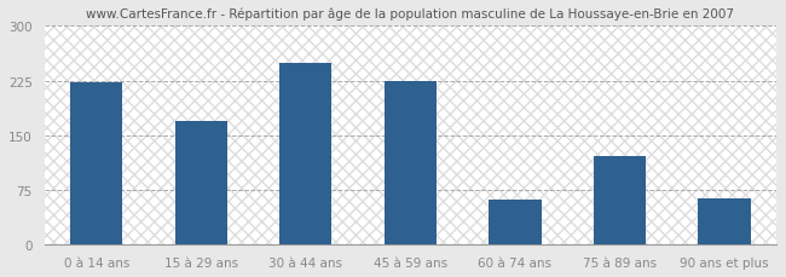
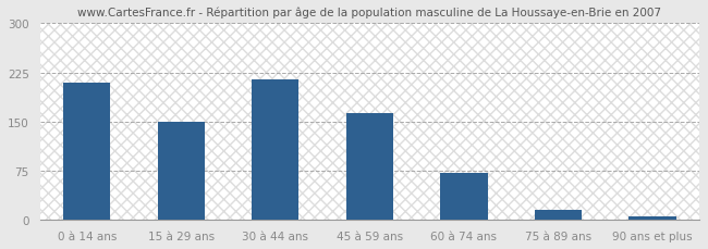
0 à 14 ans: 222 -> 210
15 à 29 ans: 170 -> 150
30 à 44 ans: 250 -> 215
45 à 59 ans: 224 -> 163
60 à 74 ans: 62 -> 72
75 à 89 ans: 122 -> 15
90 ans et plus: 64 -> 5
